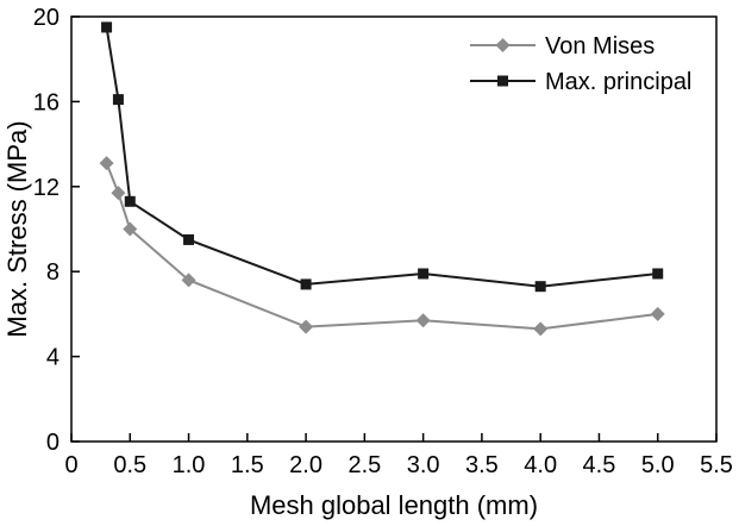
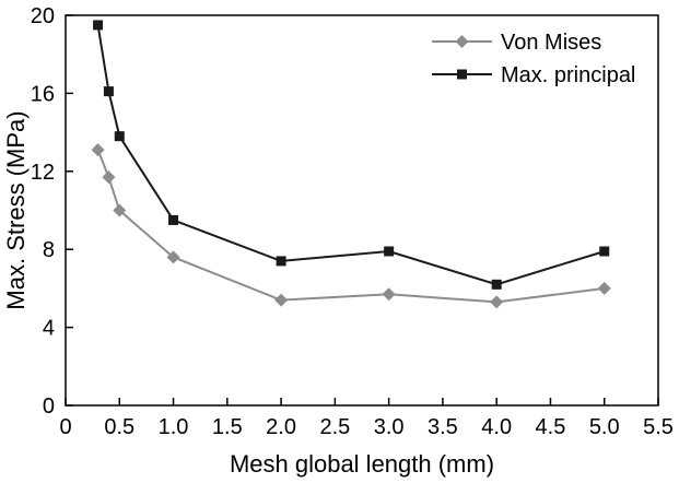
Max. principal/0.5: 11.3 -> 13.8
Max. principal/4.0: 7.3 -> 6.2
